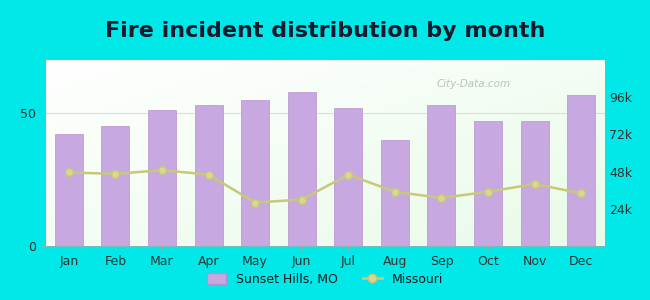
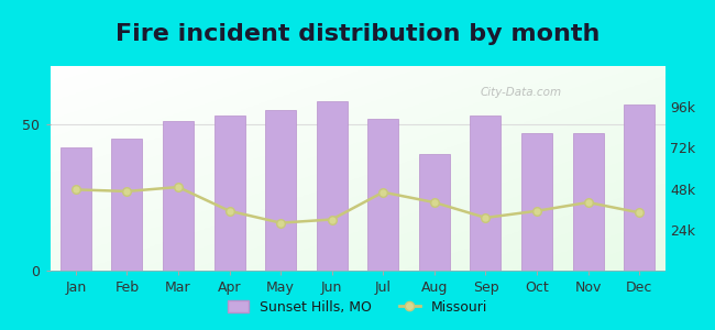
Missouri/Apr: 46k -> 35k
Missouri/Aug: 35k -> 40k
